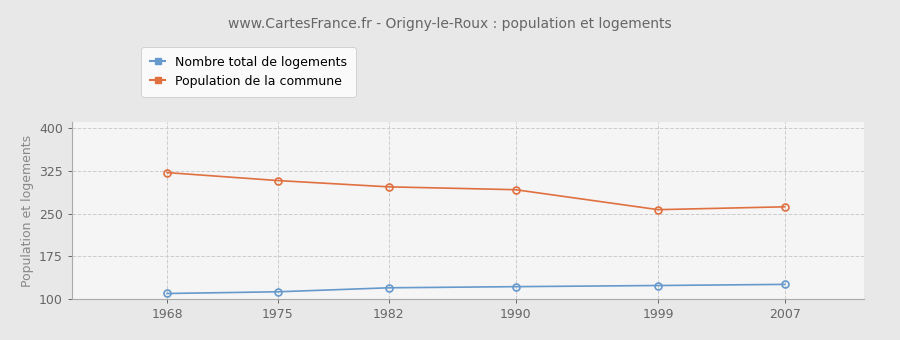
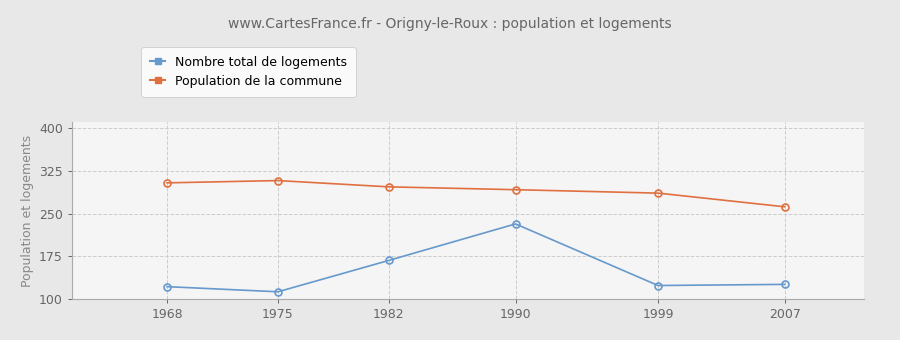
Nombre total de logements/1968: 110 -> 122
Population de la commune/1968: 322 -> 304
Nombre total de logements/1982: 120 -> 168
Nombre total de logements/1990: 122 -> 232
Population de la commune/1999: 257 -> 286
